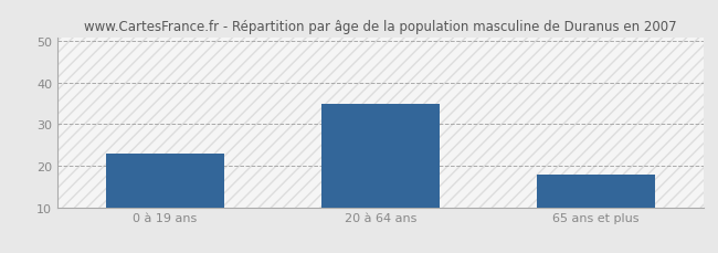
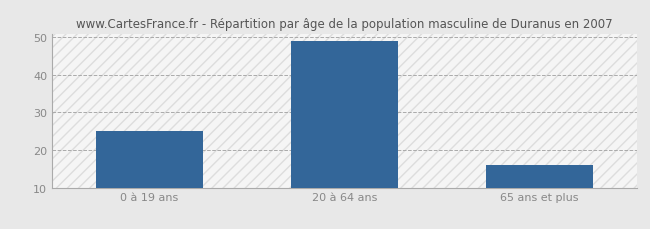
0 à 19 ans: 23 -> 25
20 à 64 ans: 35 -> 49
65 ans et plus: 18 -> 16
